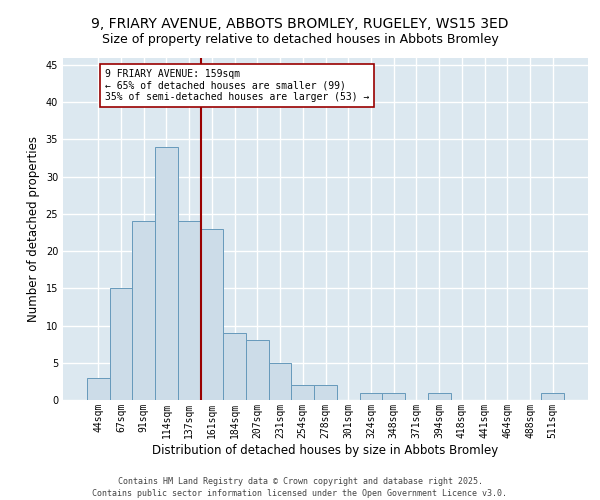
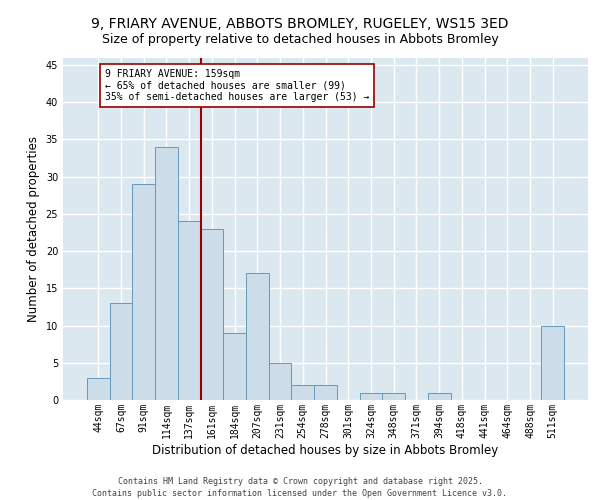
67sqm: 15 -> 13
91sqm: 24 -> 29
207sqm: 8 -> 17
511sqm: 1 -> 10
